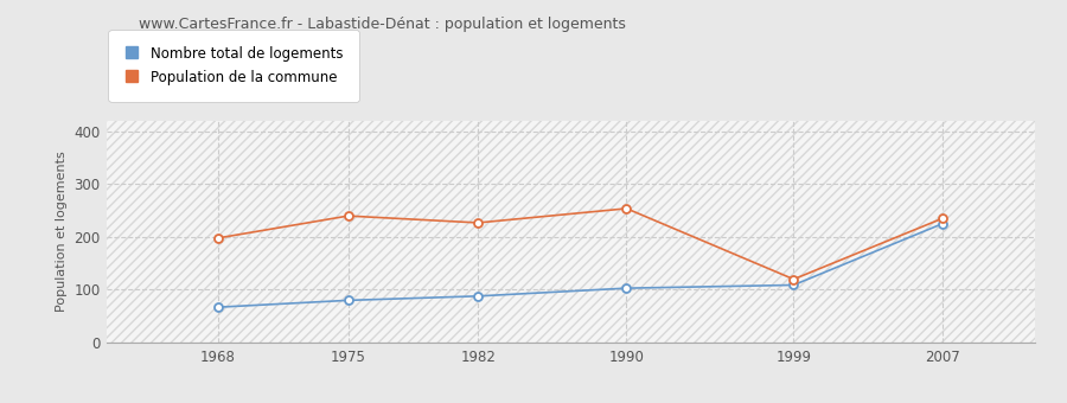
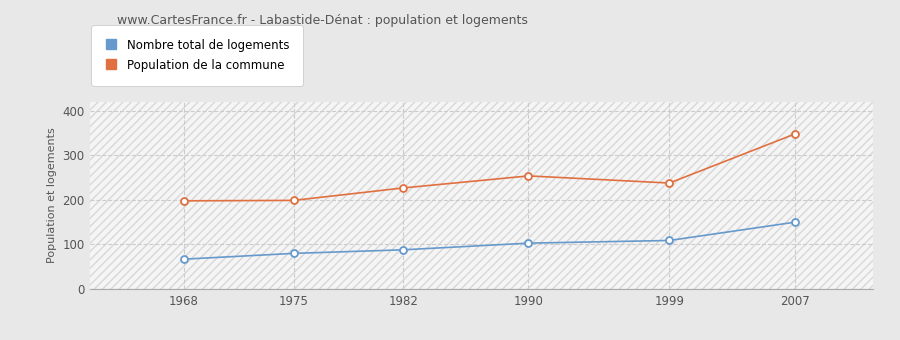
Population de la commune/1975: 240 -> 199
Population de la commune/1999: 120 -> 238
Nombre total de logements/2007: 225 -> 150
Population de la commune/2007: 235 -> 348
